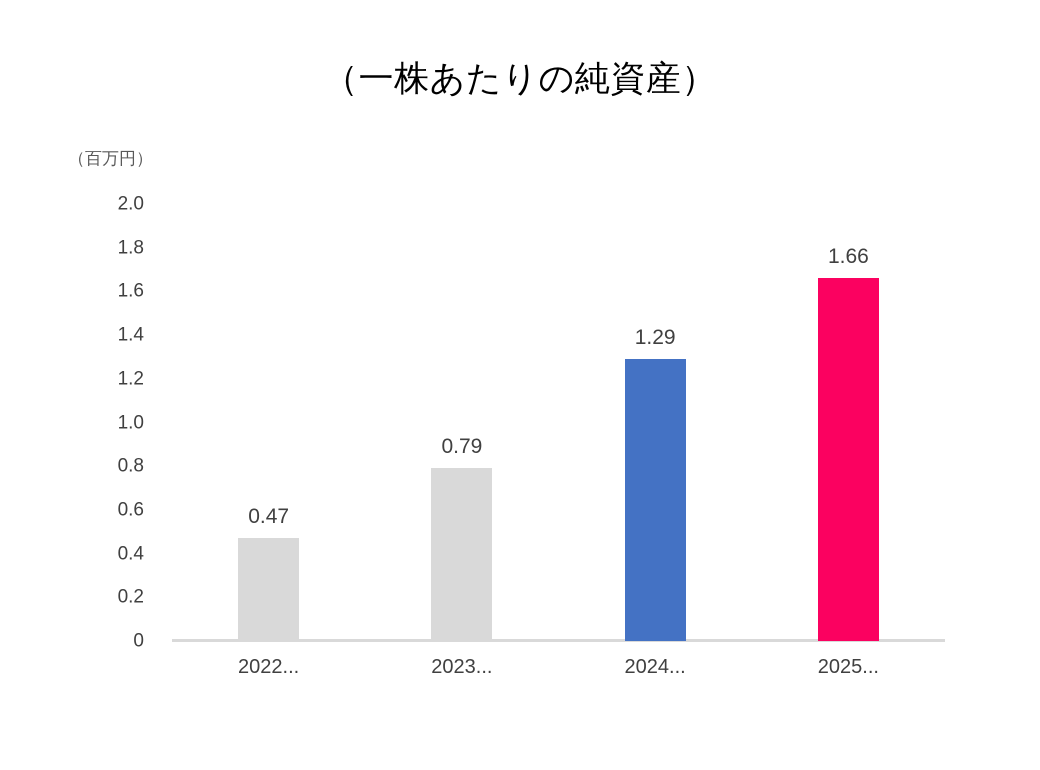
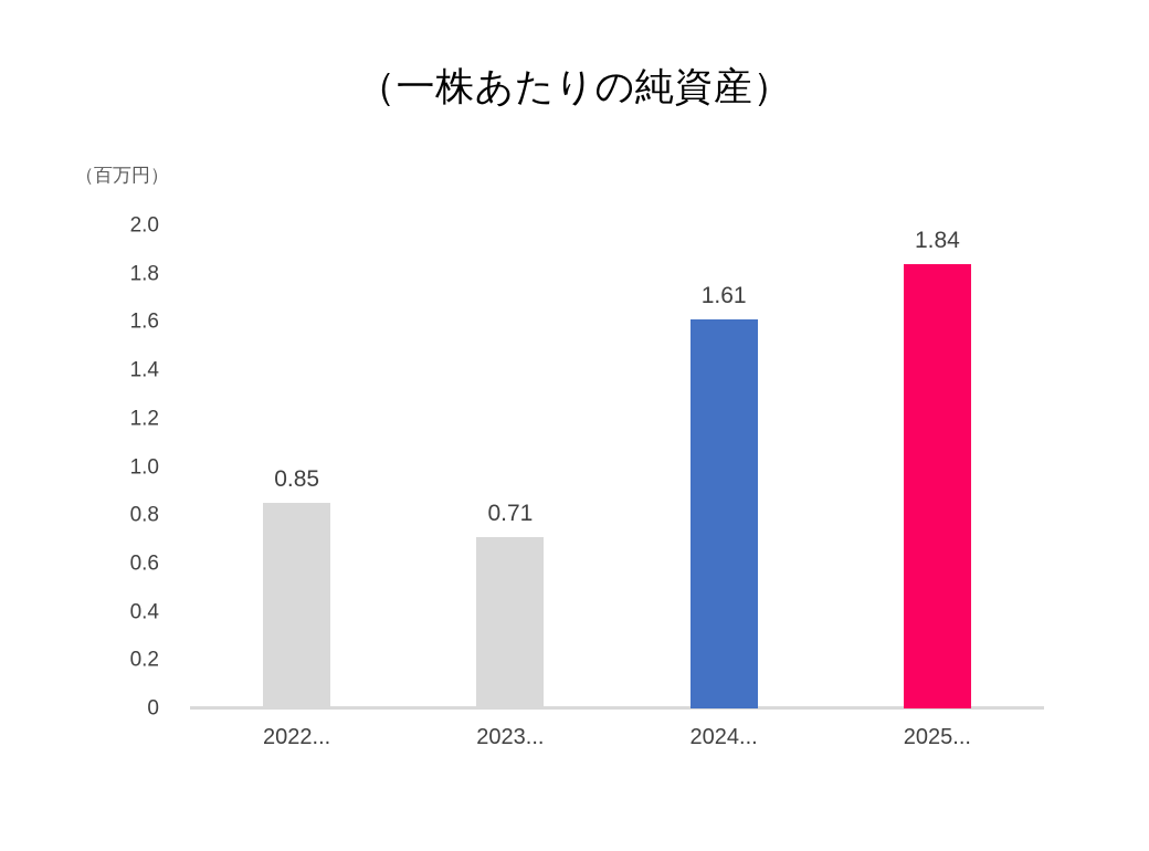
2022...: 0.47 -> 0.85
2023...: 0.79 -> 0.71
2024...: 1.29 -> 1.61
2025...: 1.66 -> 1.84
